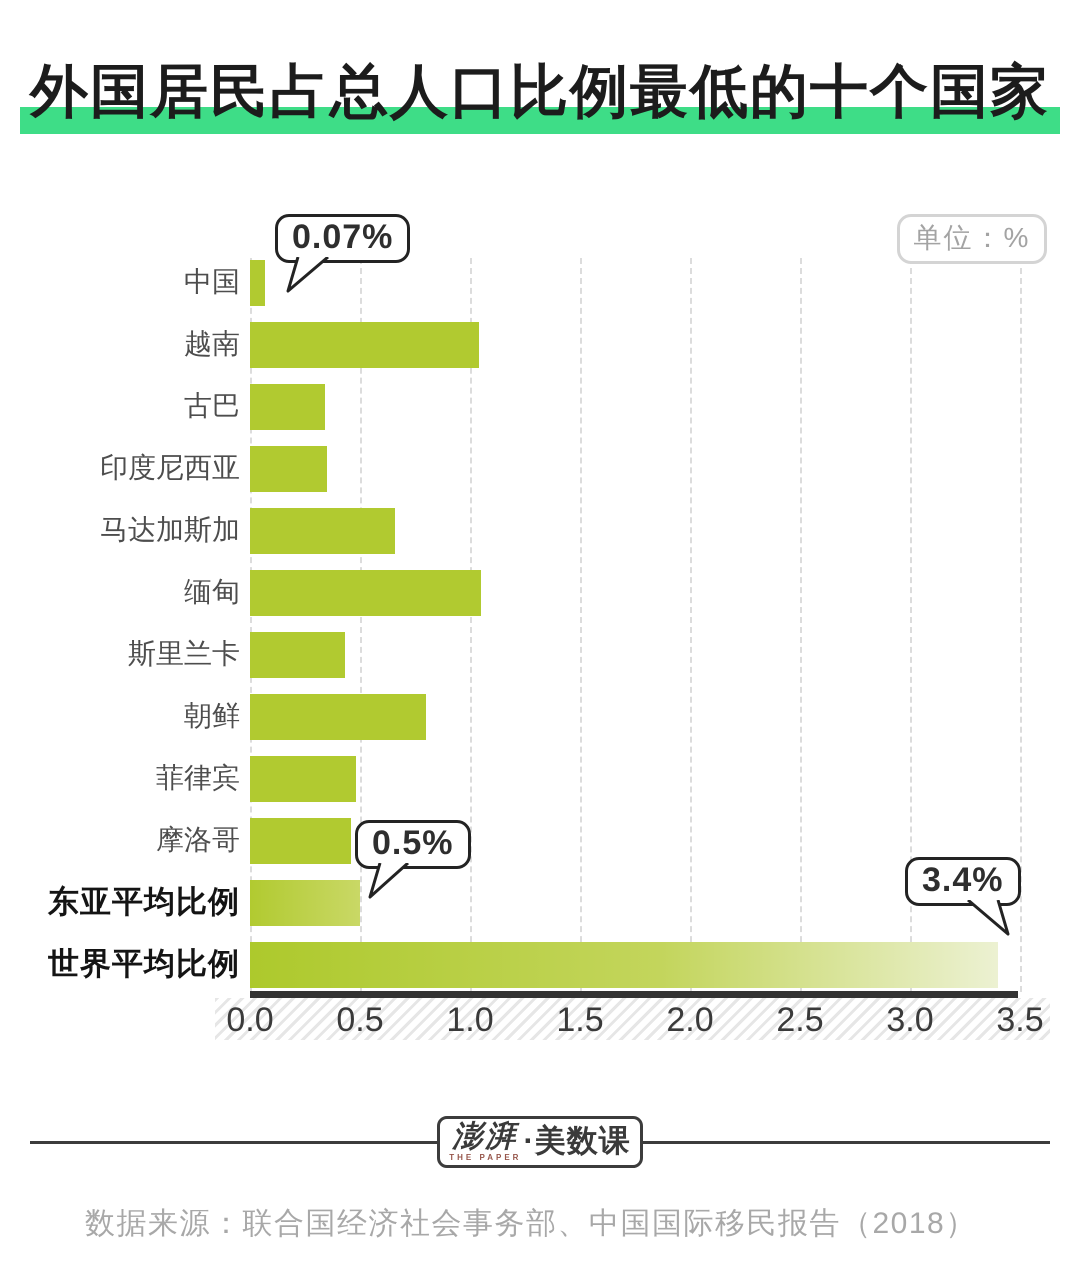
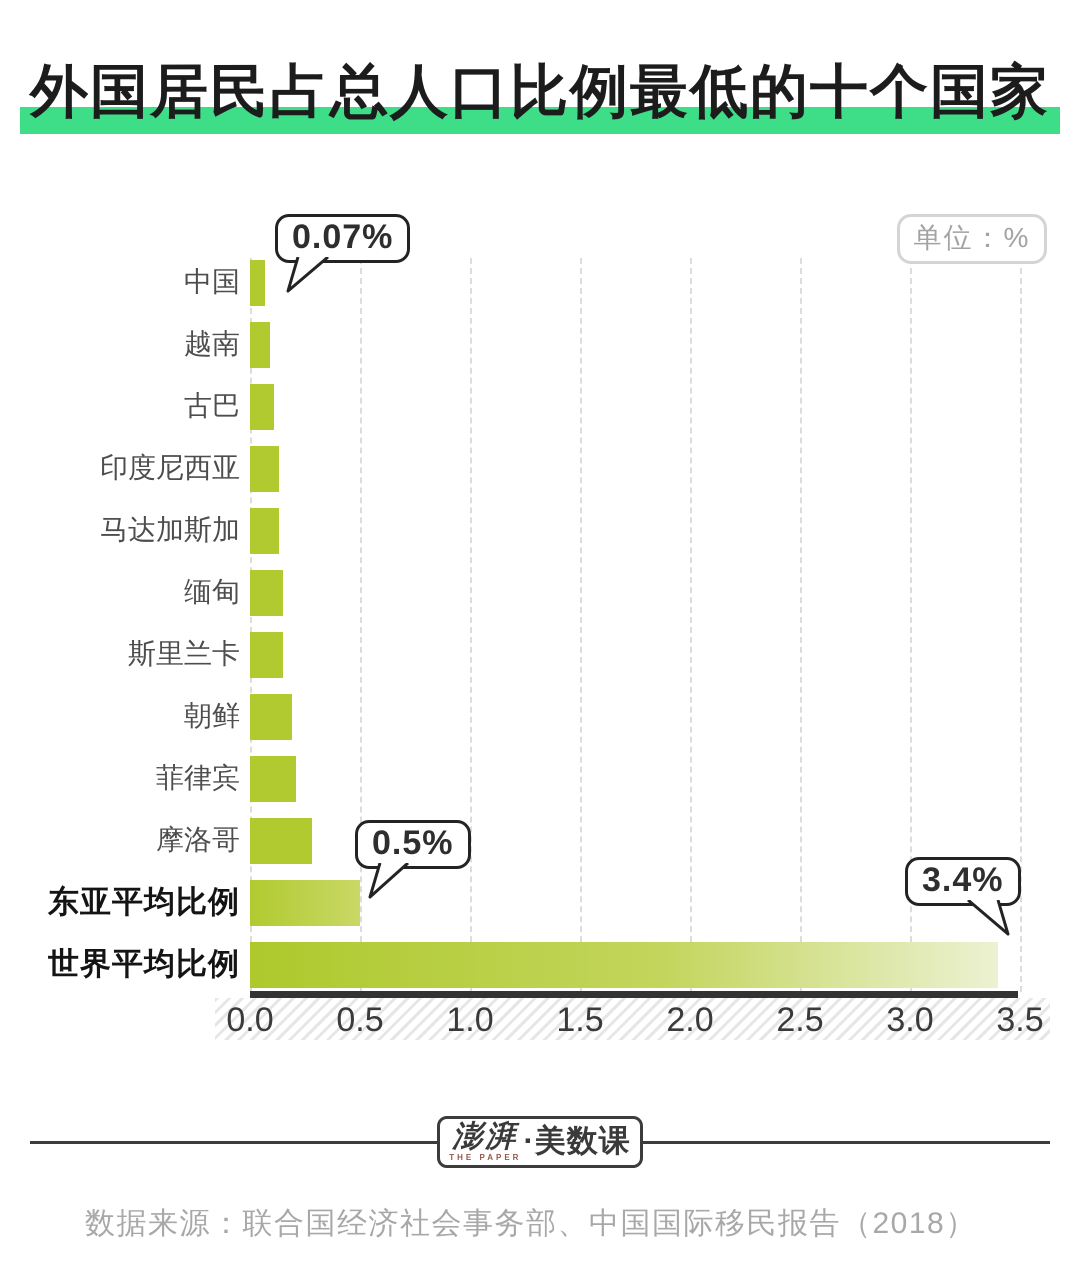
越南: 1.04 -> 0.09
古巴: 0.34 -> 0.11
印度尼西亚: 0.35 -> 0.13
马达加斯加: 0.66 -> 0.13
缅甸: 1.05 -> 0.15
斯里兰卡: 0.43 -> 0.15
朝鲜: 0.80 -> 0.19
菲律宾: 0.48 -> 0.21
摩洛哥: 0.46 -> 0.28
